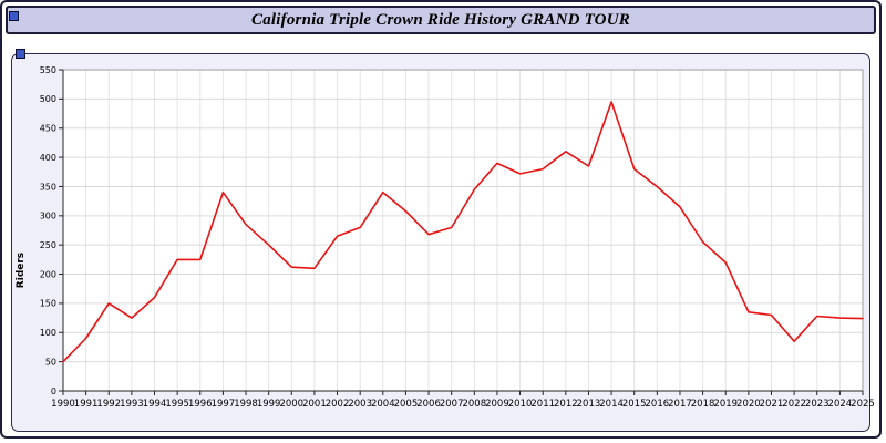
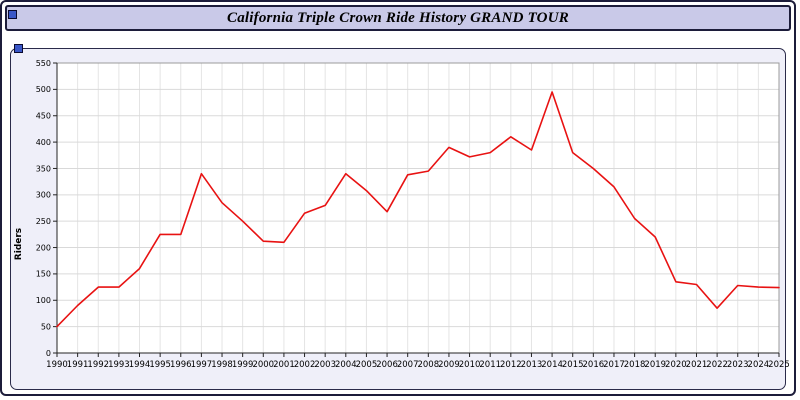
1992: 150 -> 120
2007: 280 -> 340
